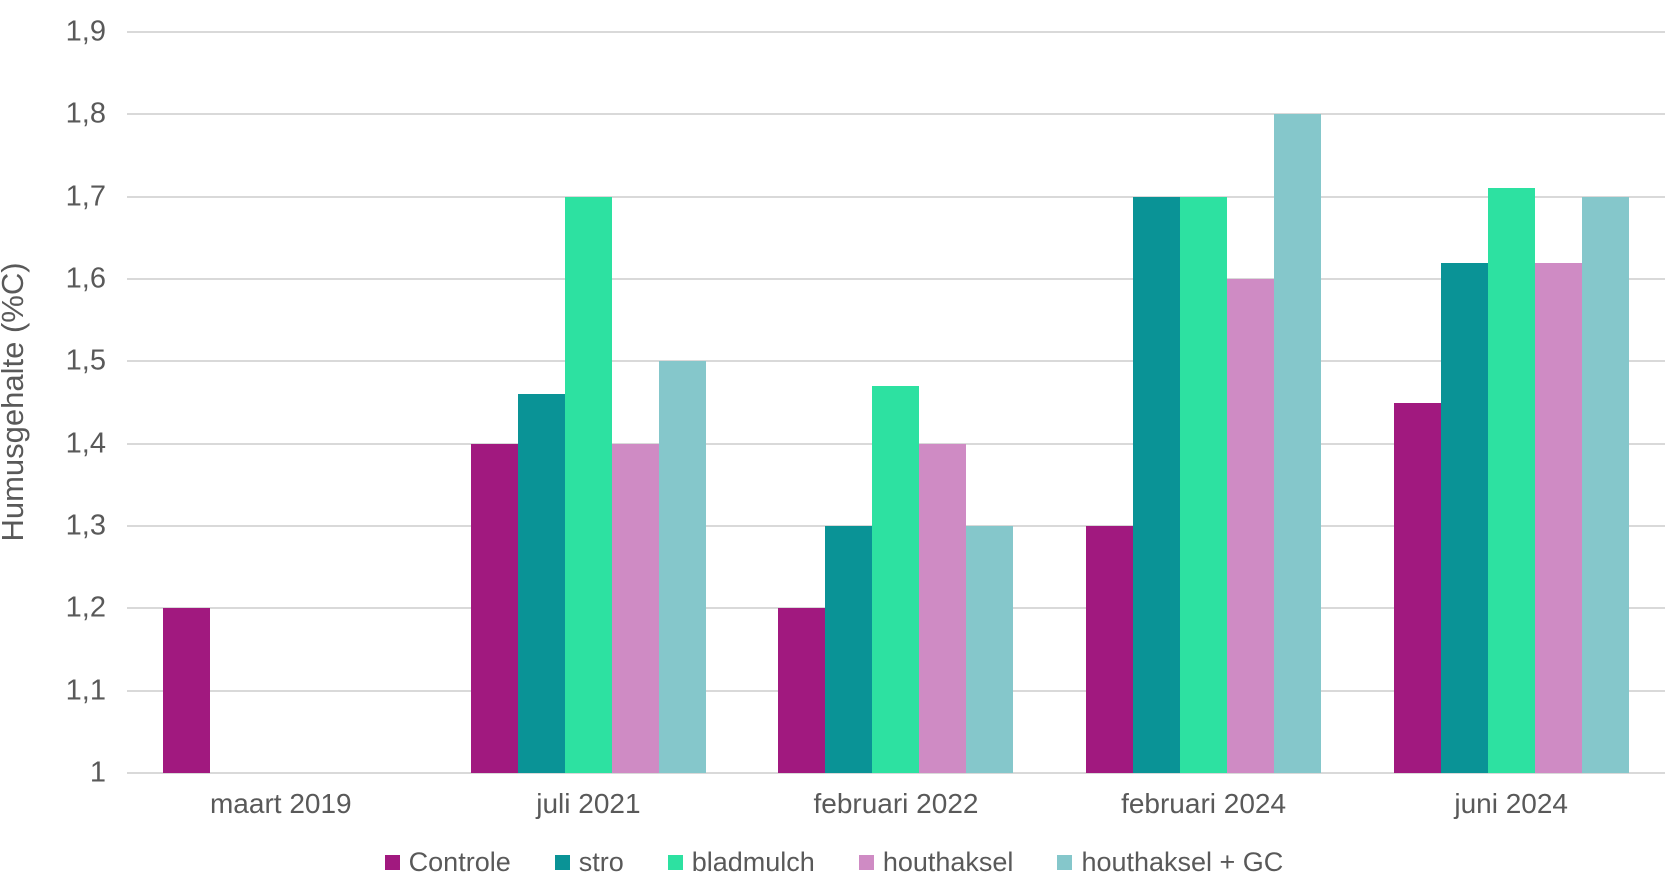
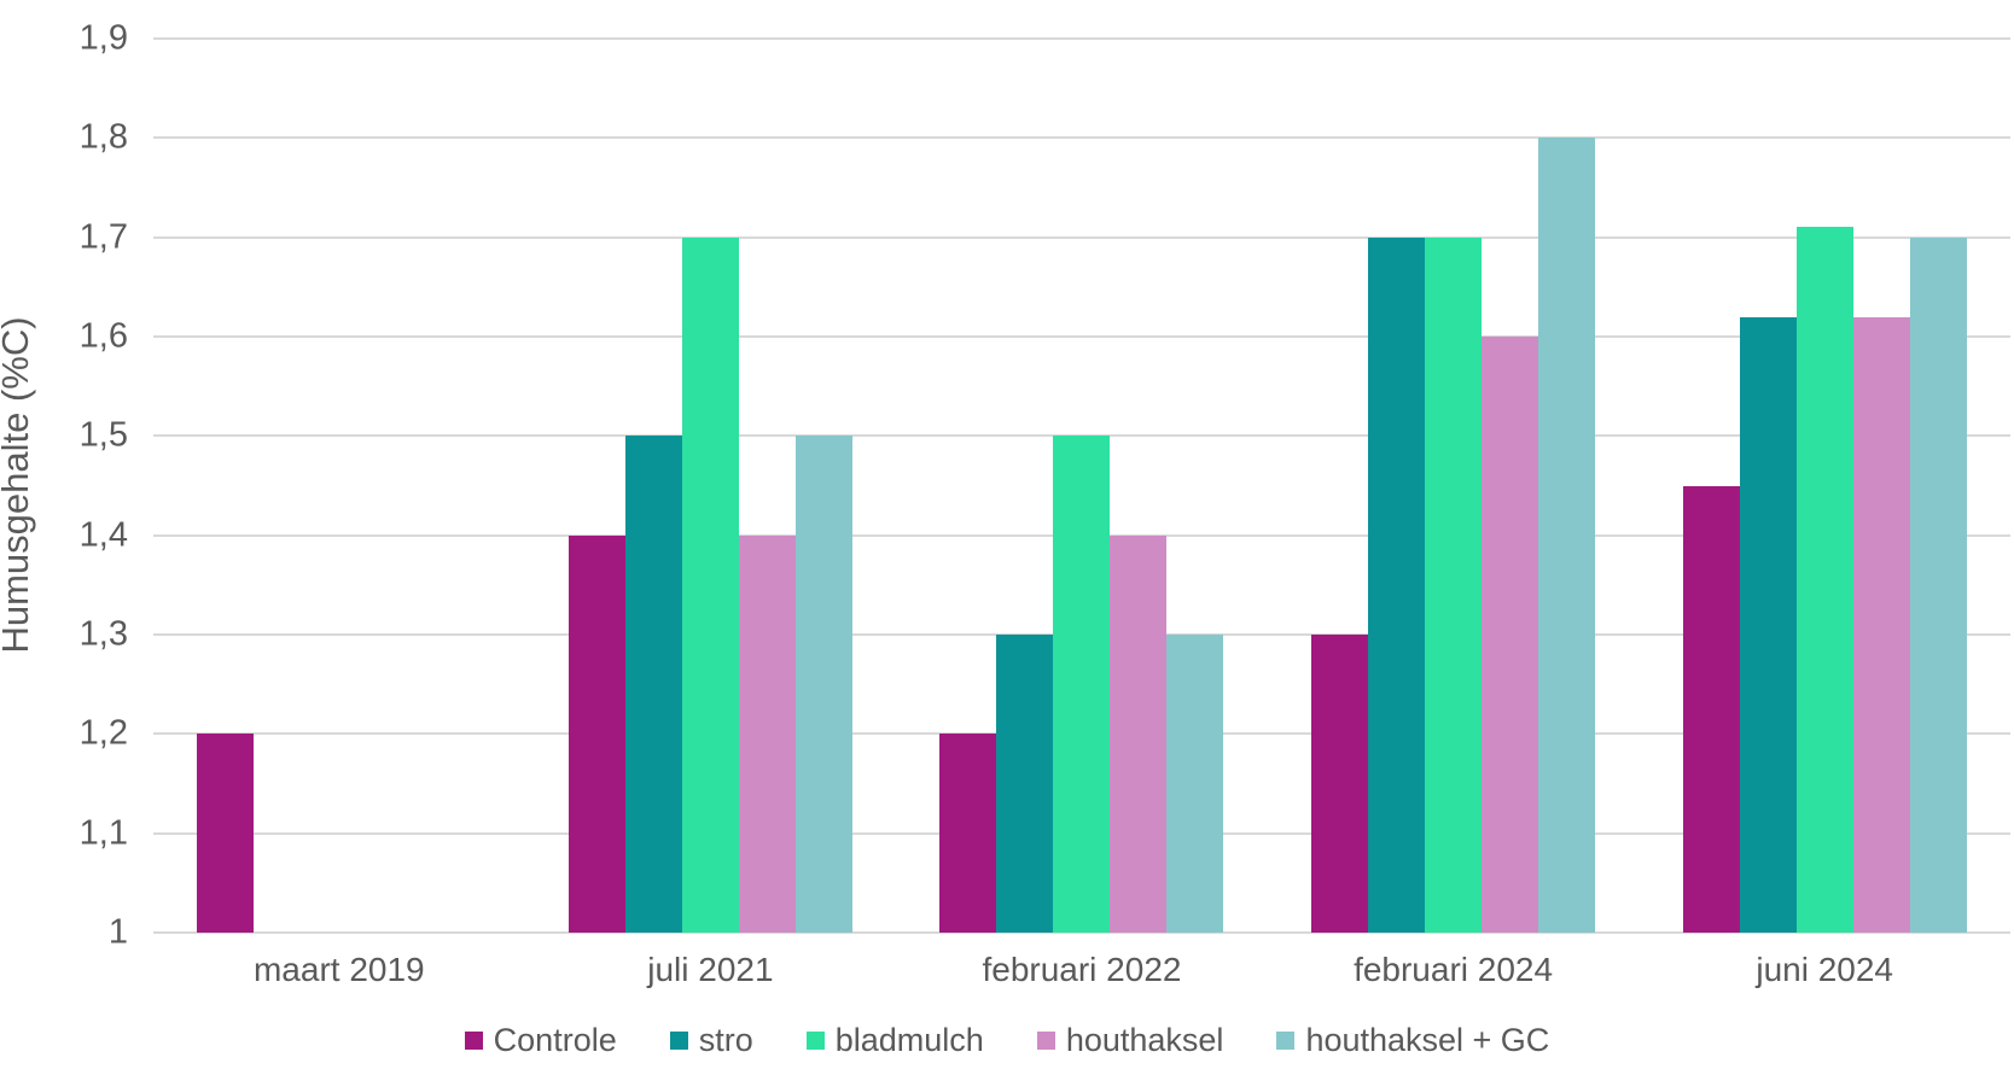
stro/juli 2021: 1,46 -> 1,50
bladmulch/februari 2022: 1,47 -> 1,50
